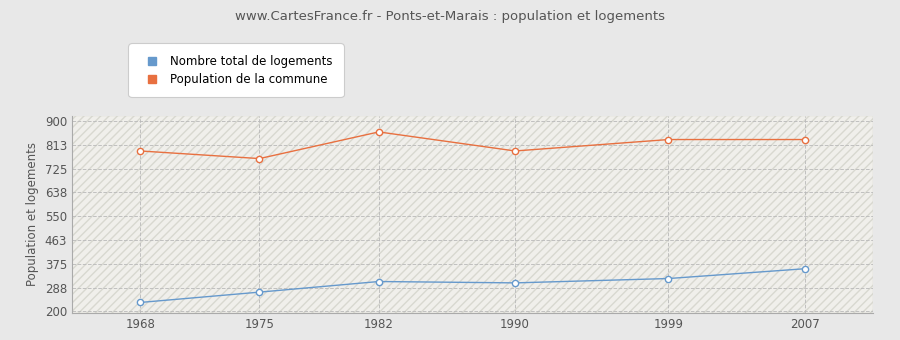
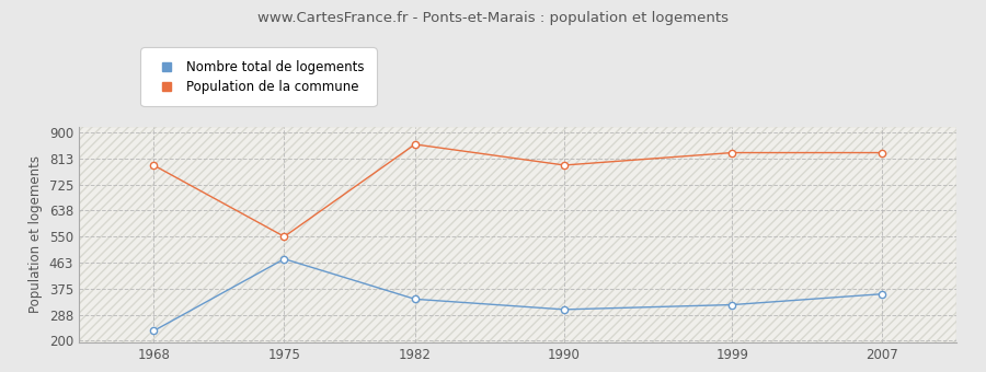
Nombre total de logements/1975: 271 -> 475
Population de la commune/1975: 762 -> 550
Nombre total de logements/1982: 310 -> 340
